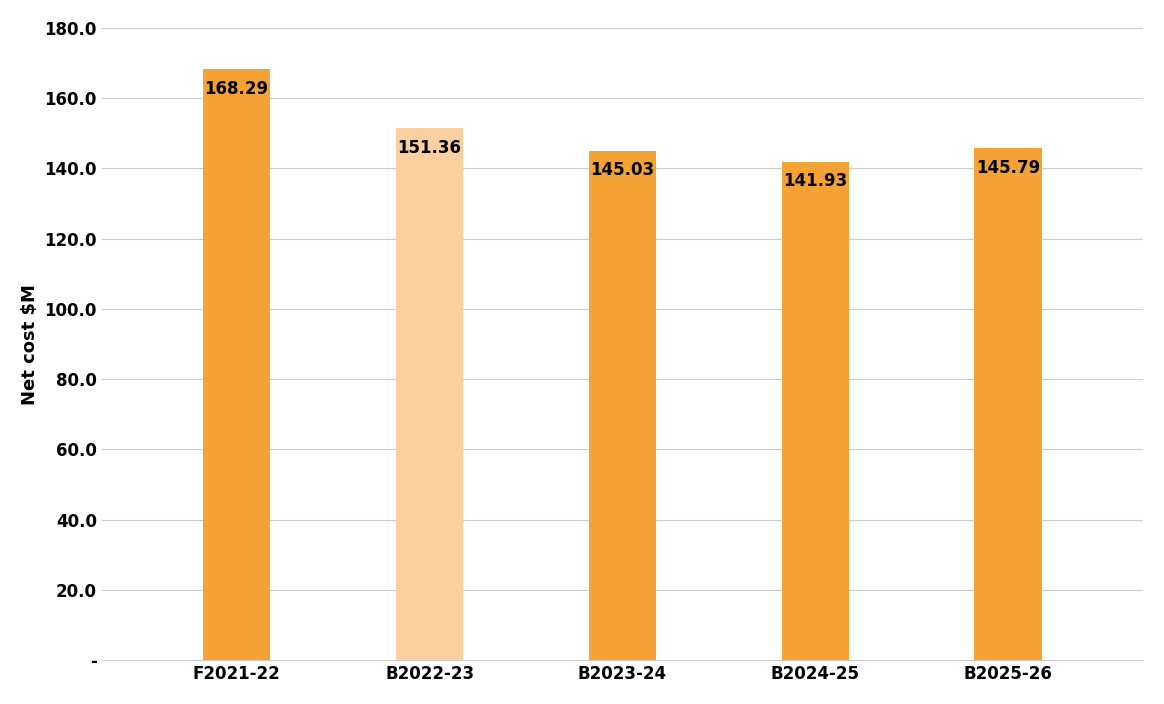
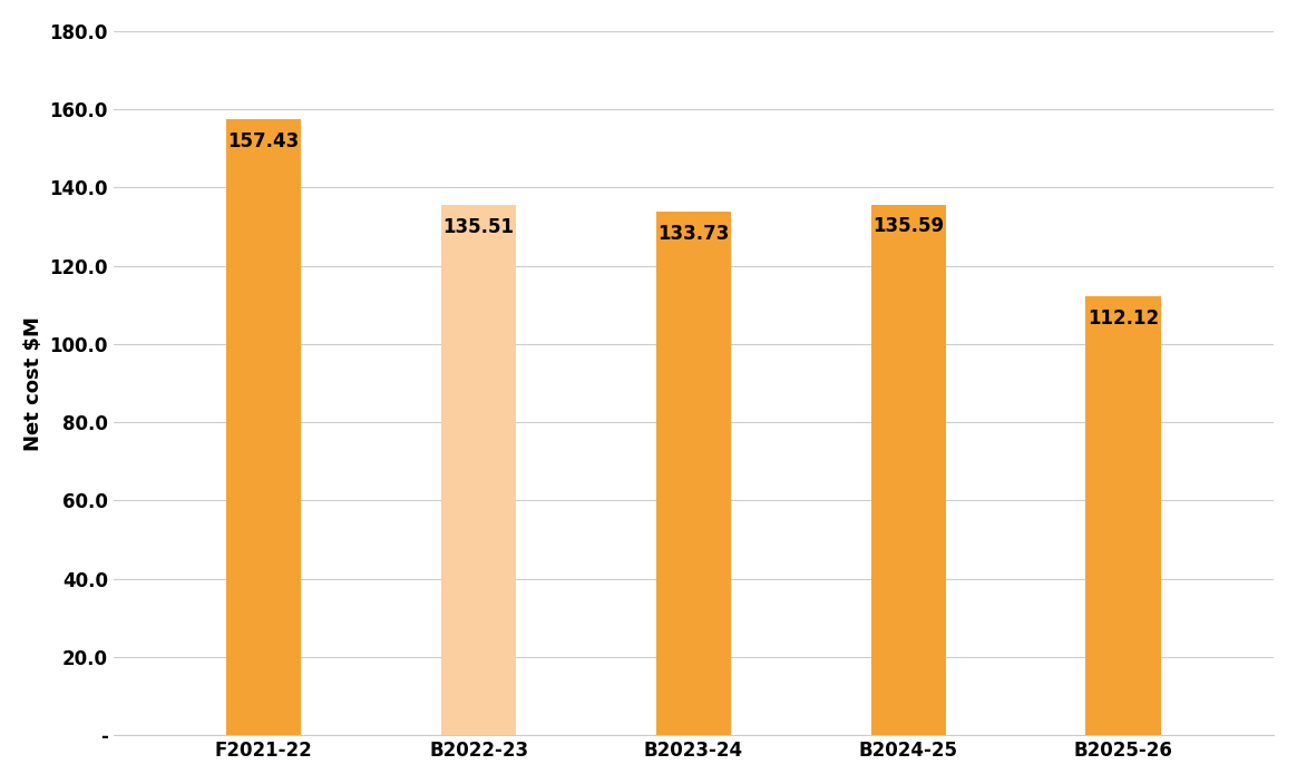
F2021-22: 168.29 -> 157.43
B2022-23: 151.36 -> 135.51
B2023-24: 145.03 -> 133.73
B2024-25: 141.93 -> 135.59
B2025-26: 145.79 -> 112.12
